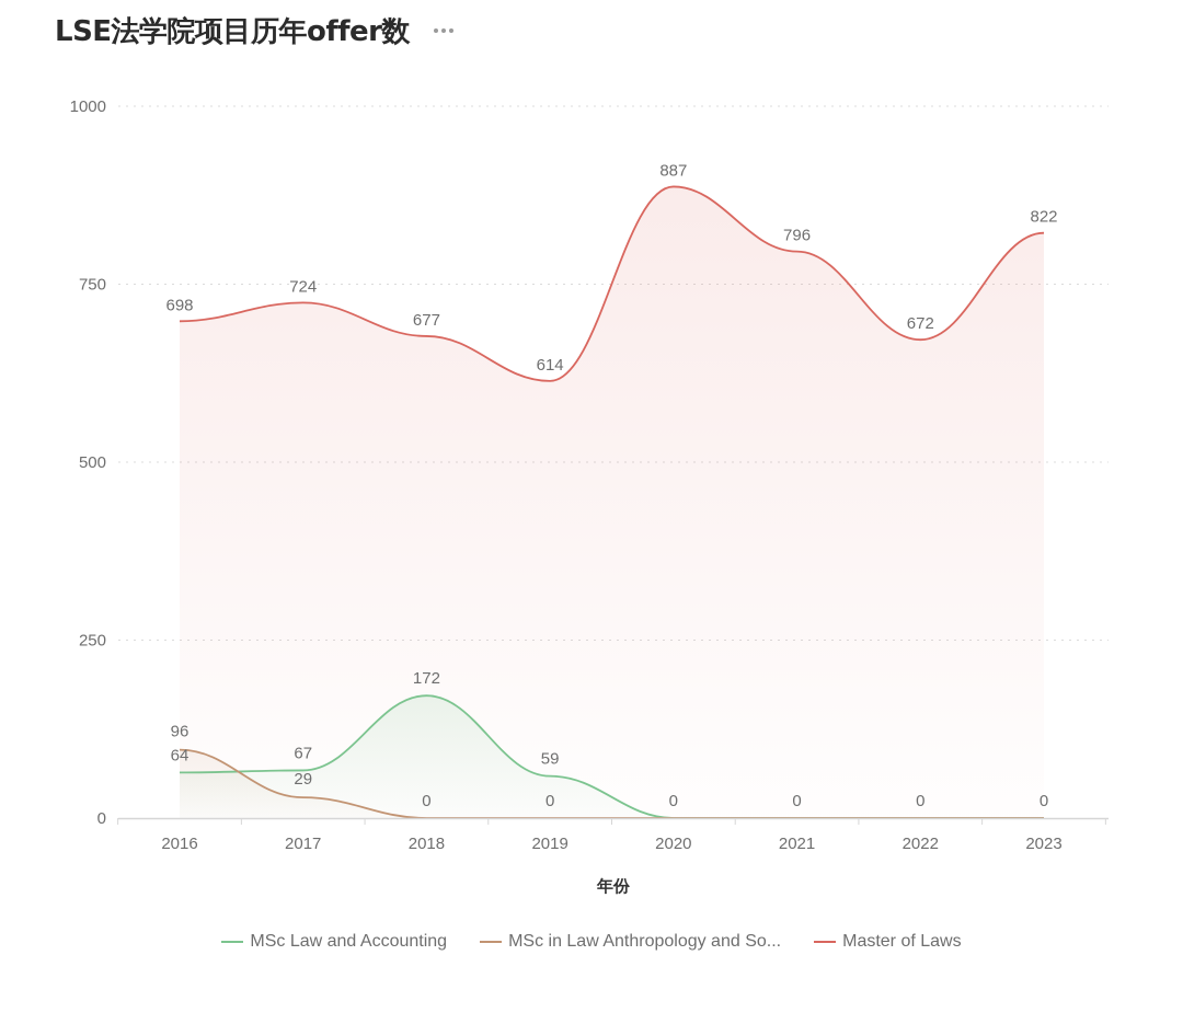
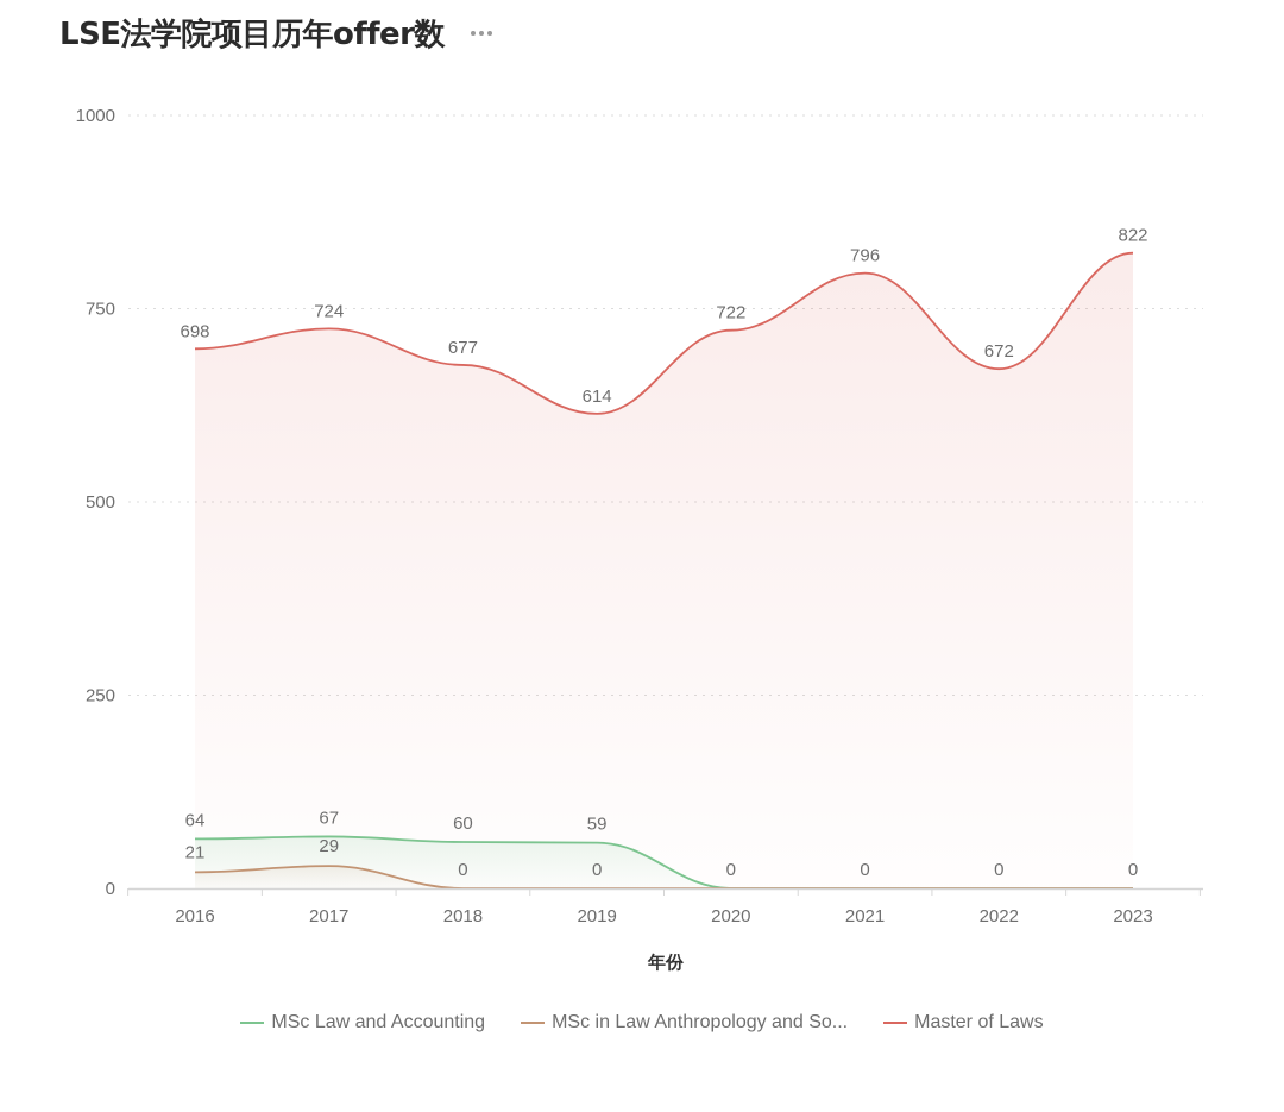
MSc in Law Anthropology and So.../2016: 96 -> 21
MSc Law and Accounting/2018: 172 -> 60
Master of Laws/2020: 887 -> 722
